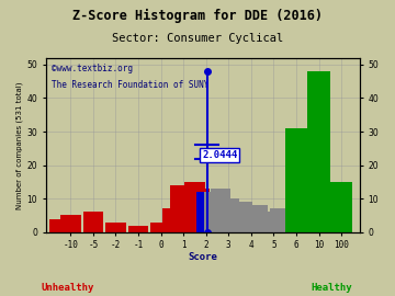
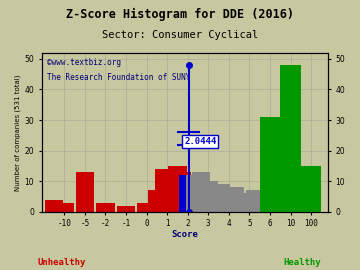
-10: 5 -> 3
-5: 6 -> 13
